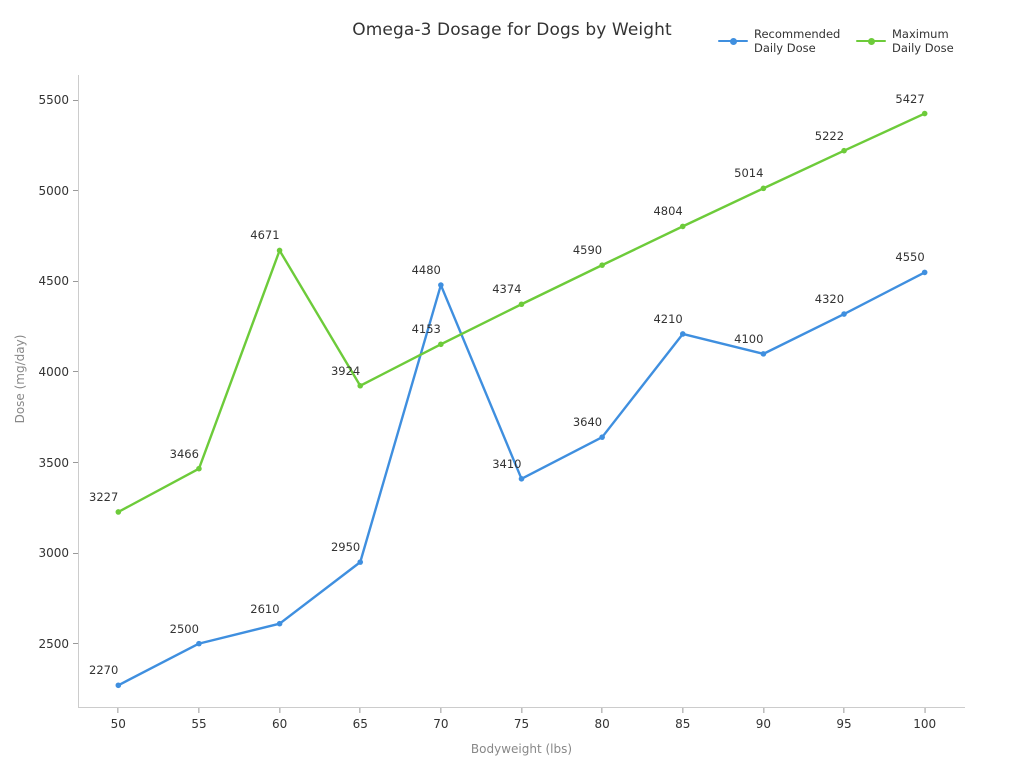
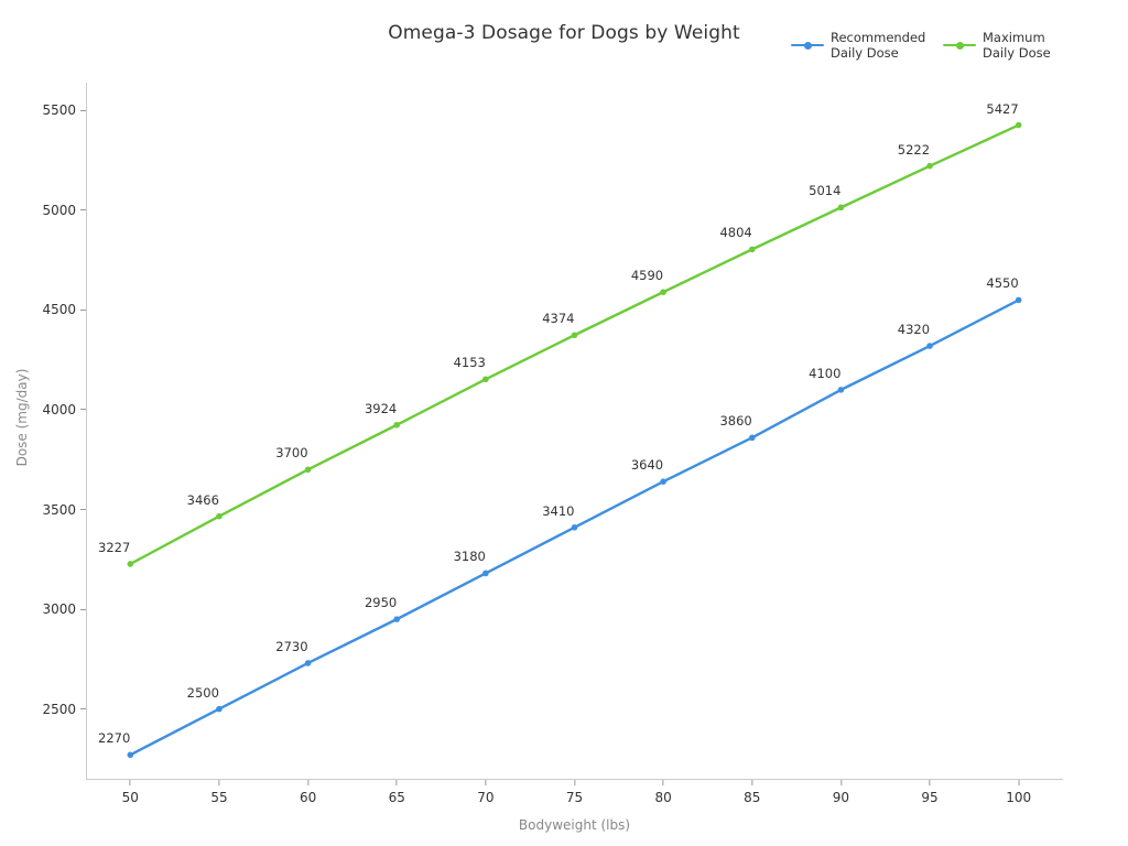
Recommended Daily Dose/60: 2610 -> 2730
Maximum Daily Dose/60: 4671 -> 3700
Recommended Daily Dose/70: 4480 -> 3180
Recommended Daily Dose/85: 4210 -> 3860
